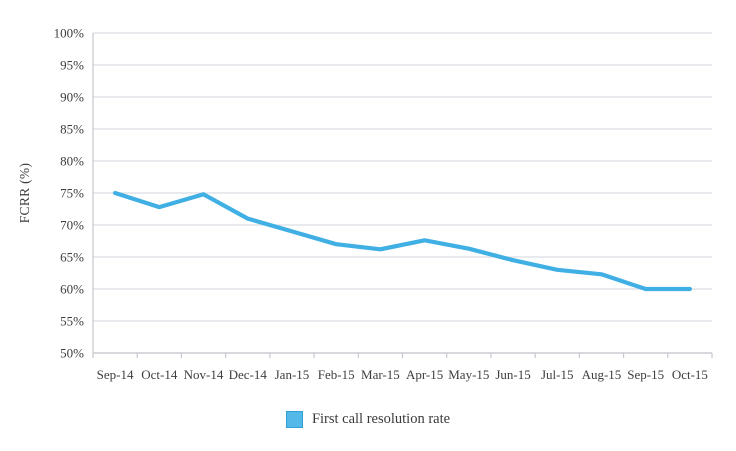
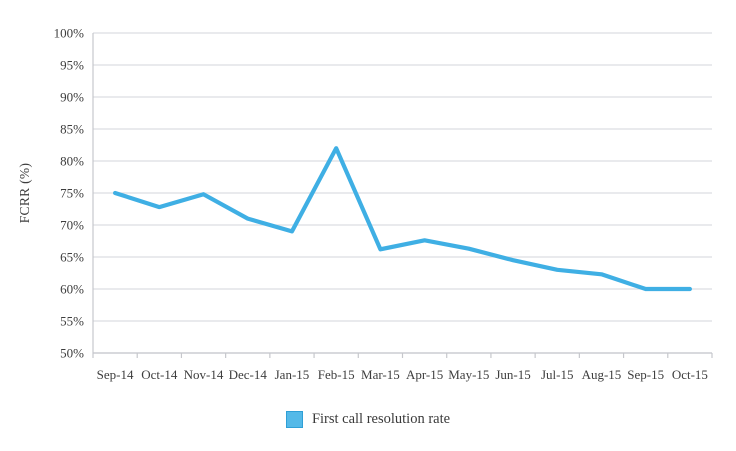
Feb-15: 67% -> 82%
